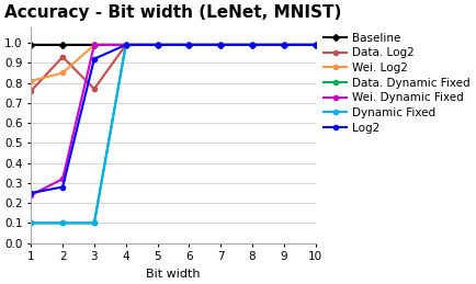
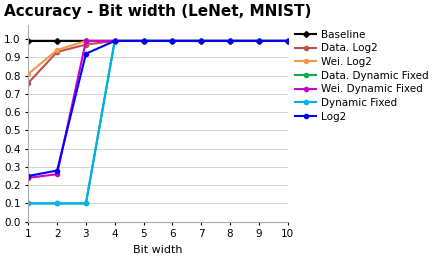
Wei. Log2/2: 0.85 -> 0.94
Wei. Dynamic Fixed/2: 0.32 -> 0.26
Data. Log2/3: 0.77 -> 0.97
